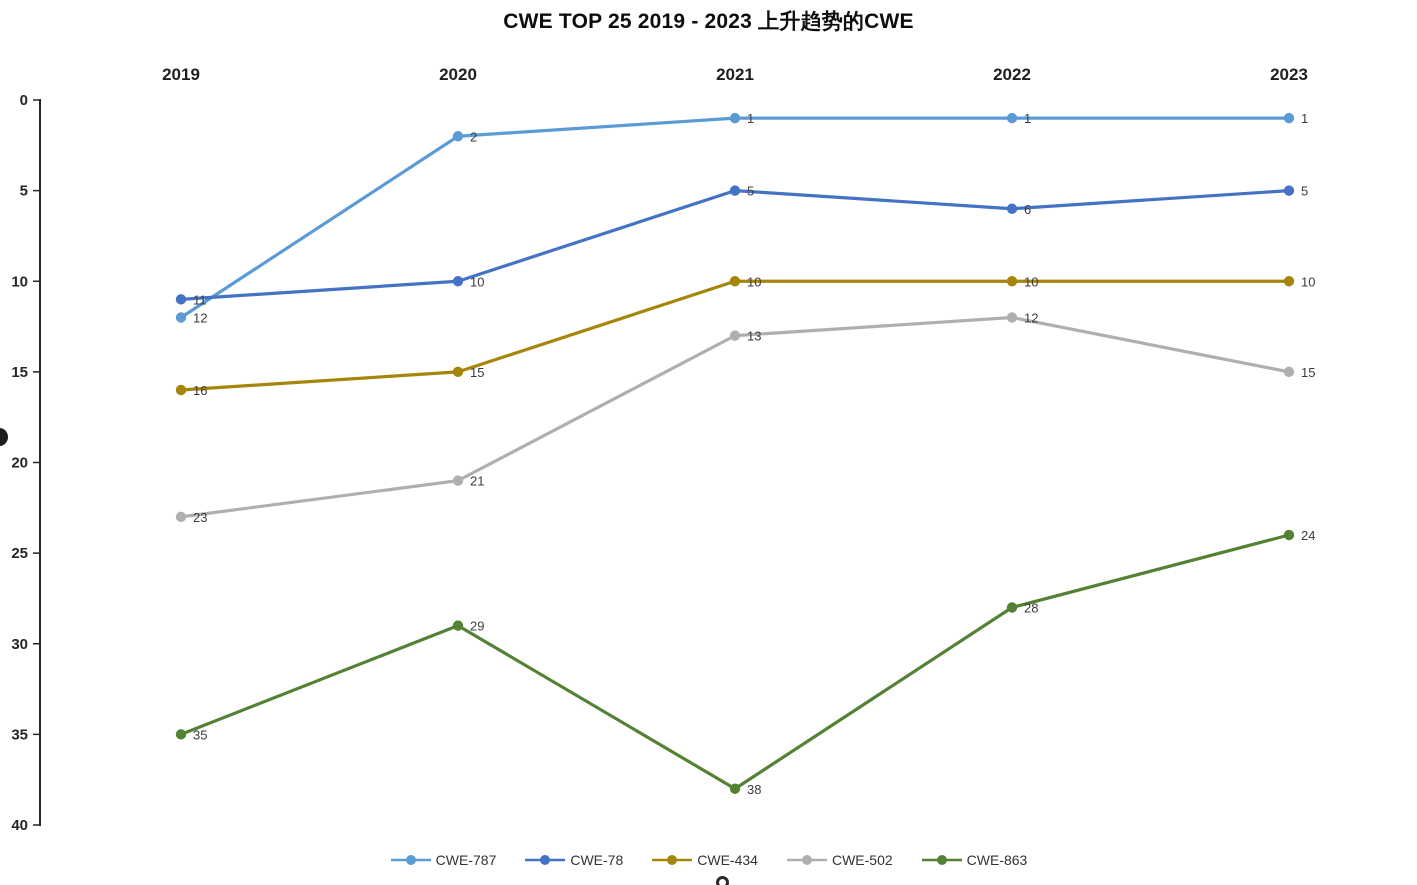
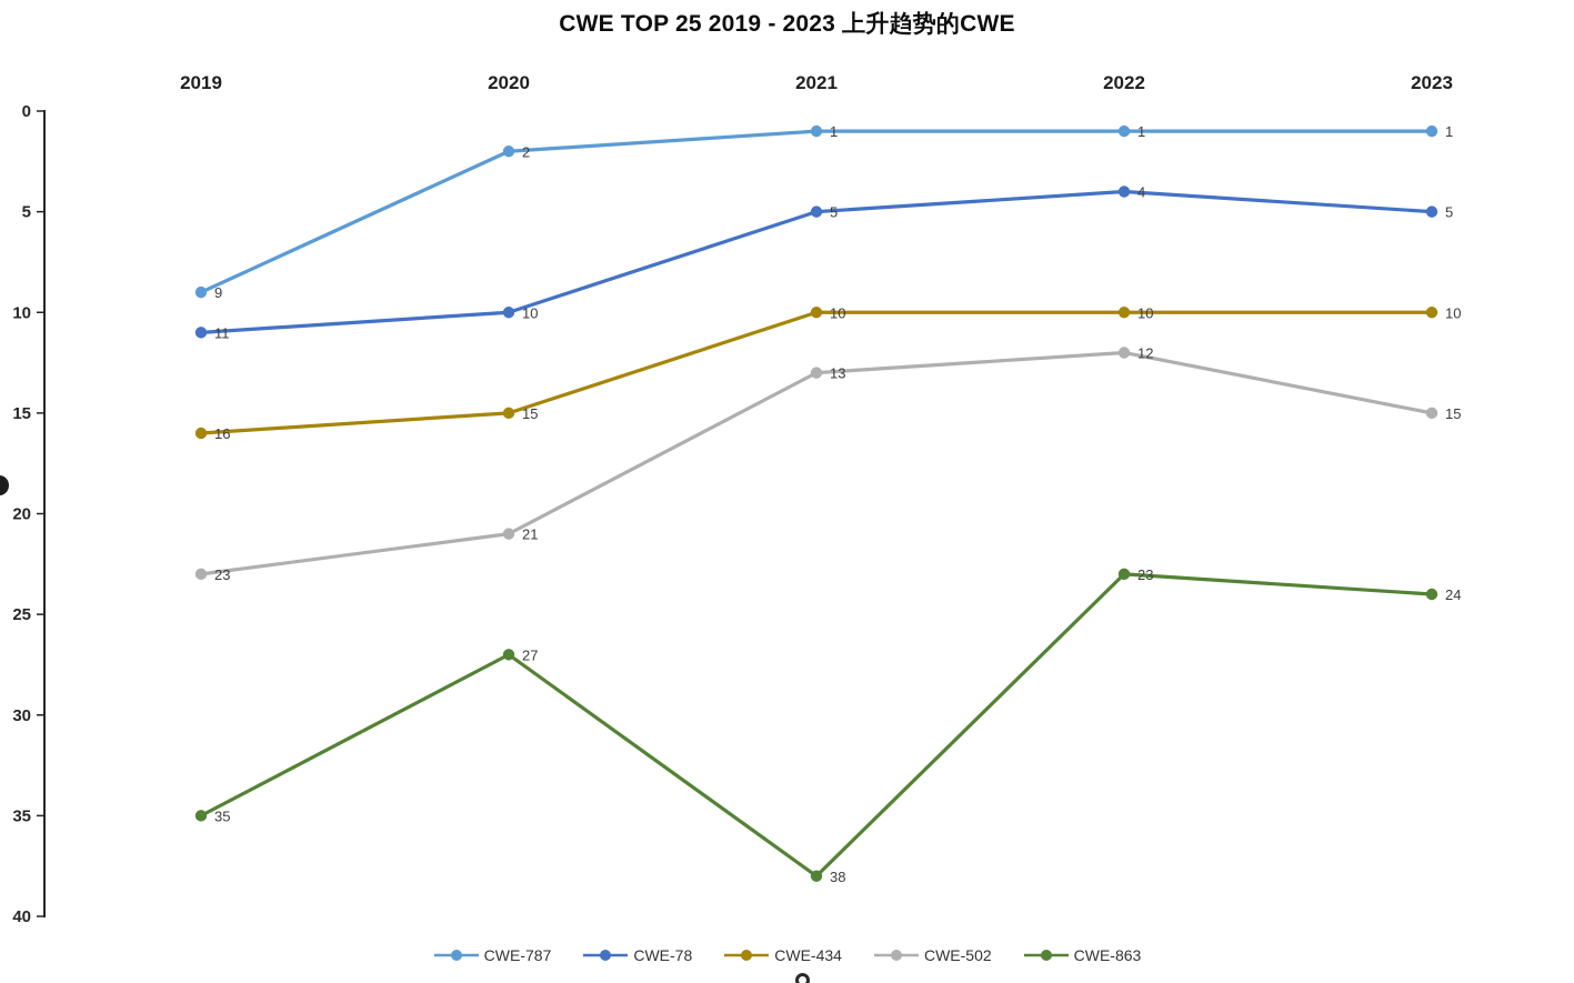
CWE-787/2019: 12 -> 9
CWE-863/2020: 29 -> 27
CWE-78/2022: 6 -> 4
CWE-863/2022: 28 -> 23
